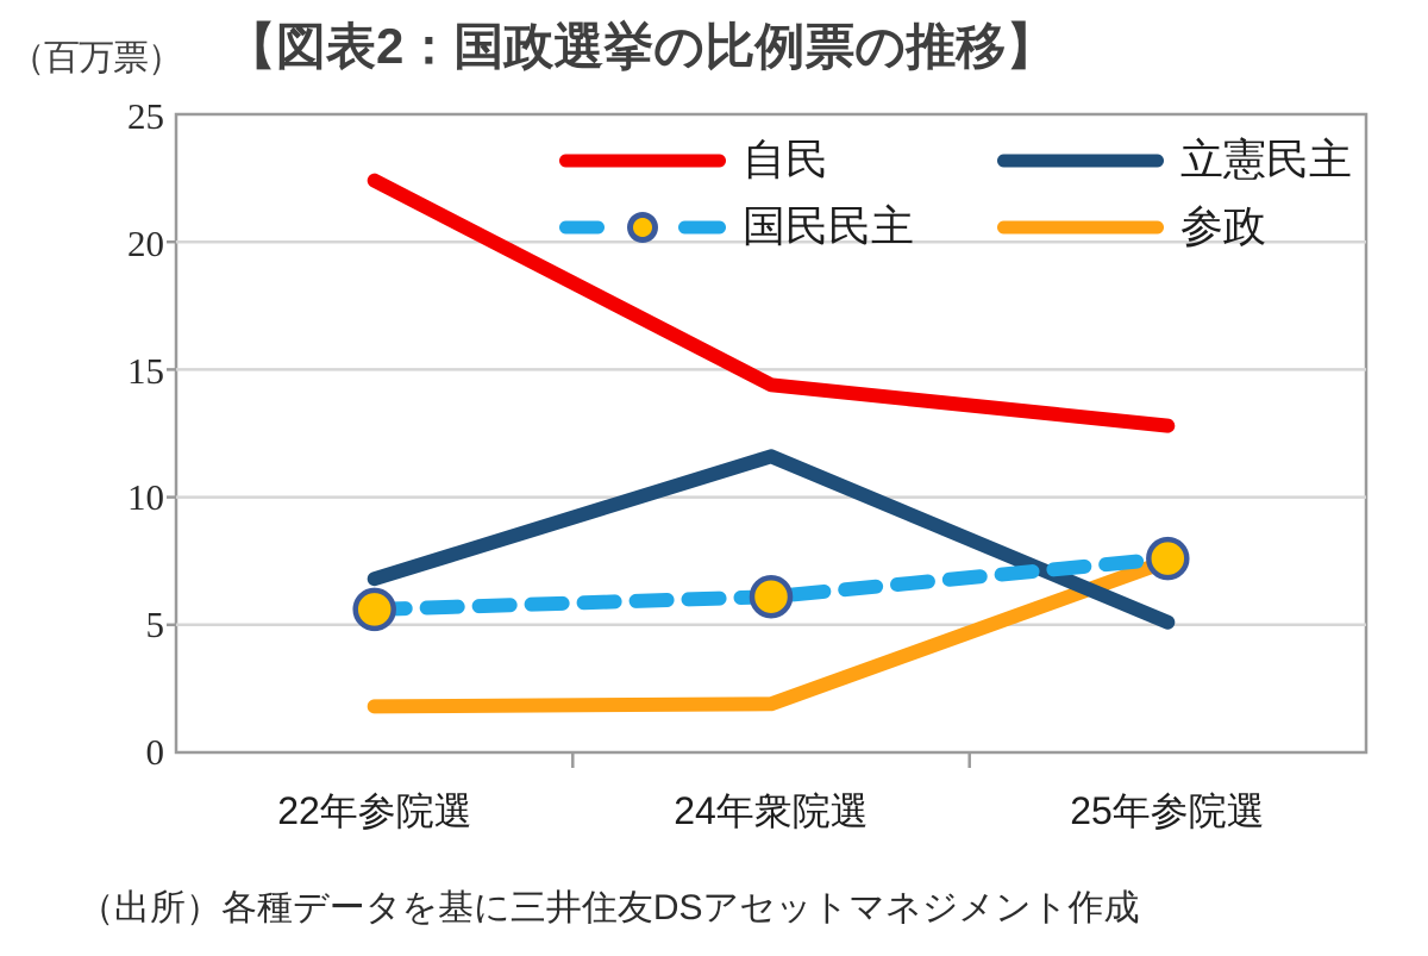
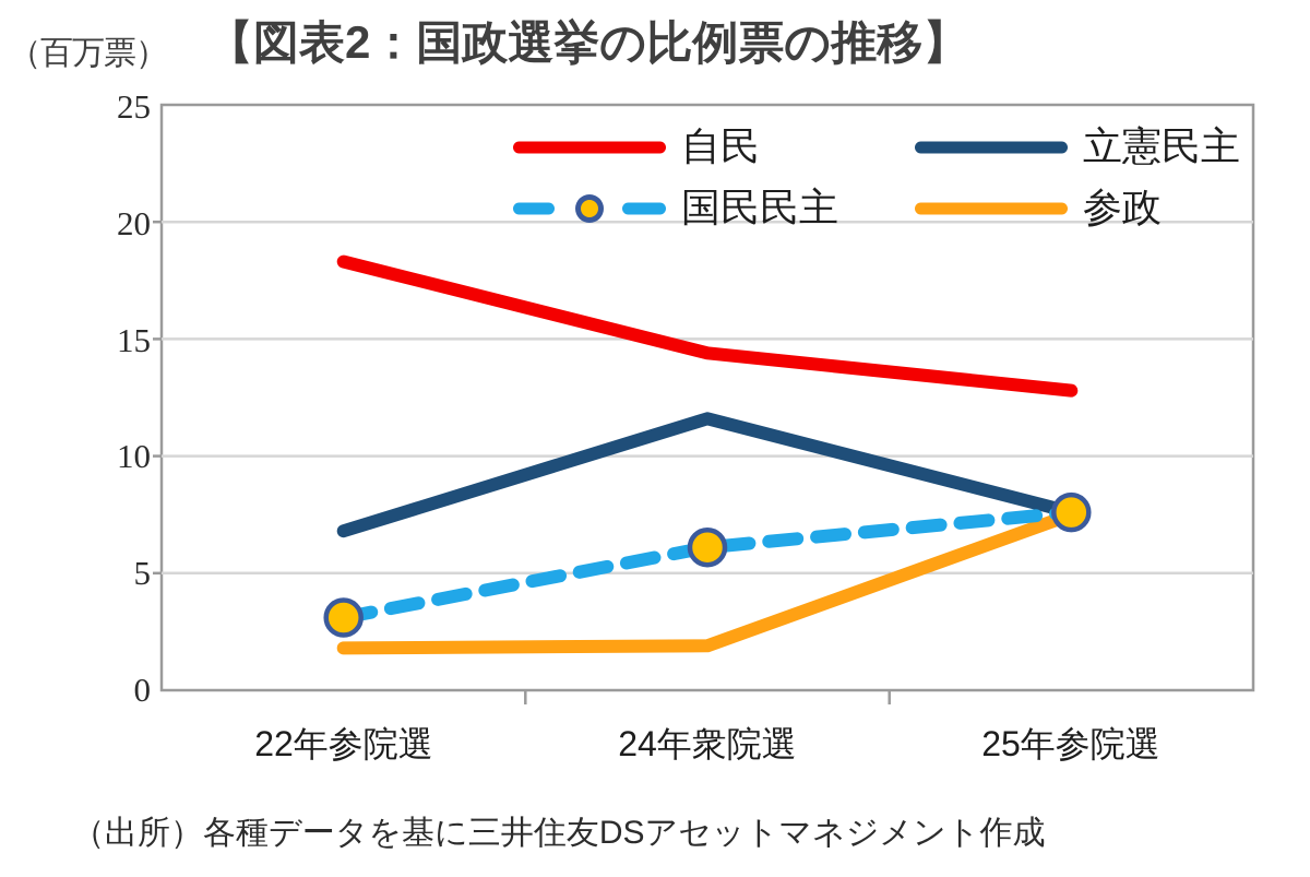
自民/22年参院選: 22.4 -> 18.3
国民民主/22年参院選: 5.6 -> 3.1
立憲民主/25年参院選: 5.1 -> 7.6
